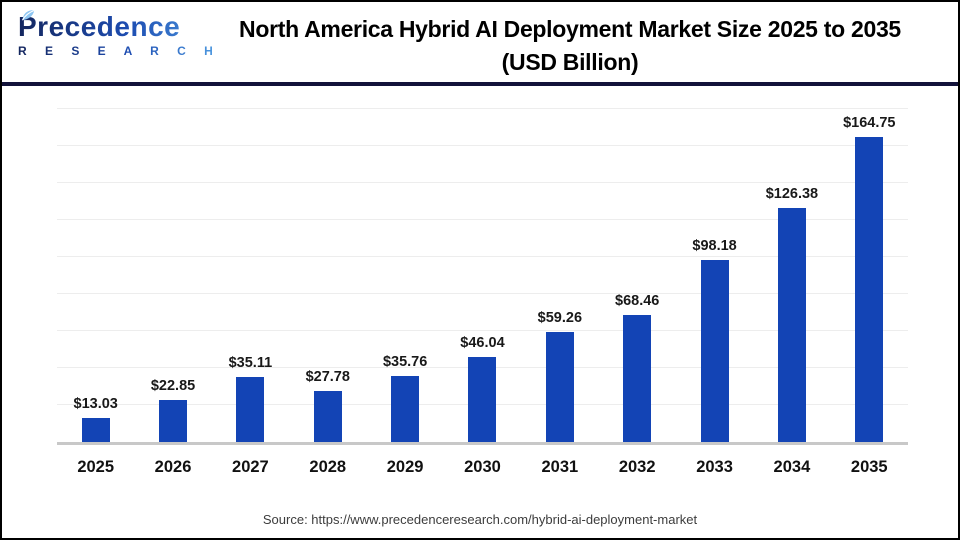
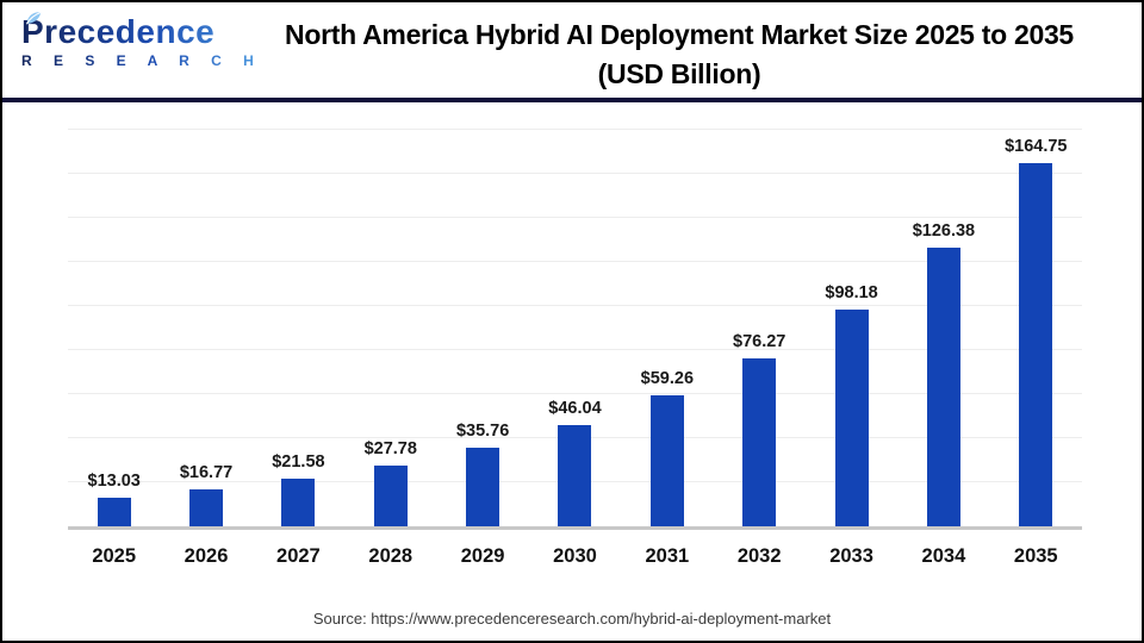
2026: $22.85 -> $16.77
2027: $35.11 -> $21.58
2032: $68.46 -> $76.27
